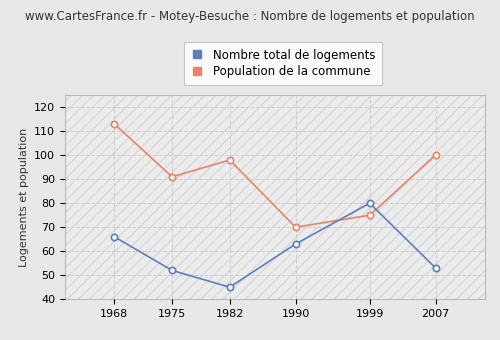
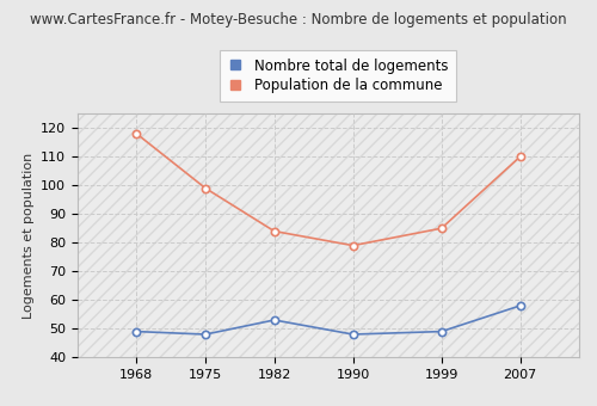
Nombre total de logements/1968: 66 -> 49
Population de la commune/1968: 113 -> 118
Nombre total de logements/1975: 52 -> 48
Population de la commune/1975: 91 -> 99
Nombre total de logements/1982: 45 -> 53
Population de la commune/1982: 98 -> 84
Nombre total de logements/1990: 63 -> 48
Population de la commune/1990: 70 -> 79
Nombre total de logements/1999: 80 -> 49
Population de la commune/1999: 75 -> 85
Nombre total de logements/2007: 53 -> 58
Population de la commune/2007: 100 -> 110
